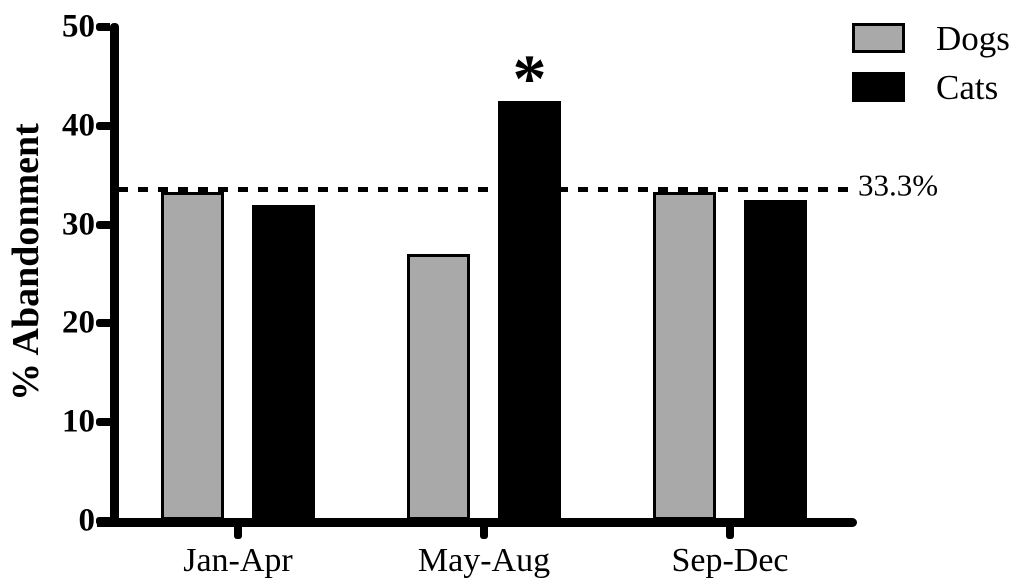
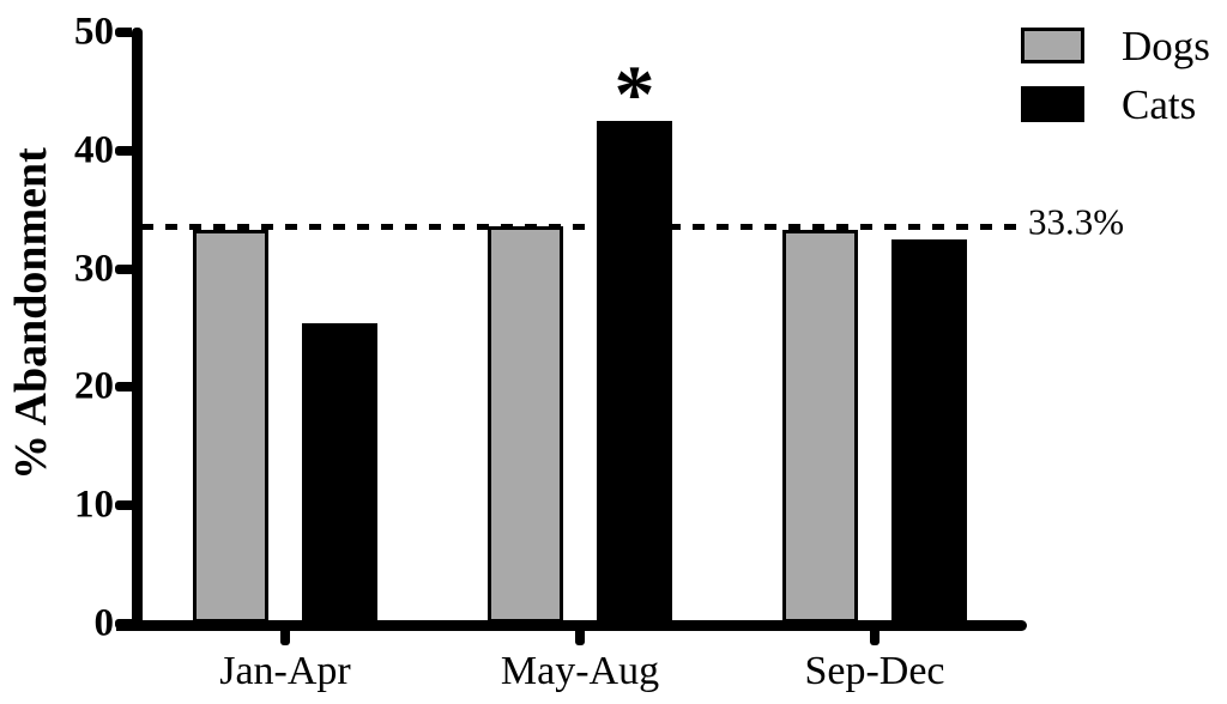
Cats/Jan-Apr: 32 -> 25
Dogs/May-Aug: 27 -> 34
